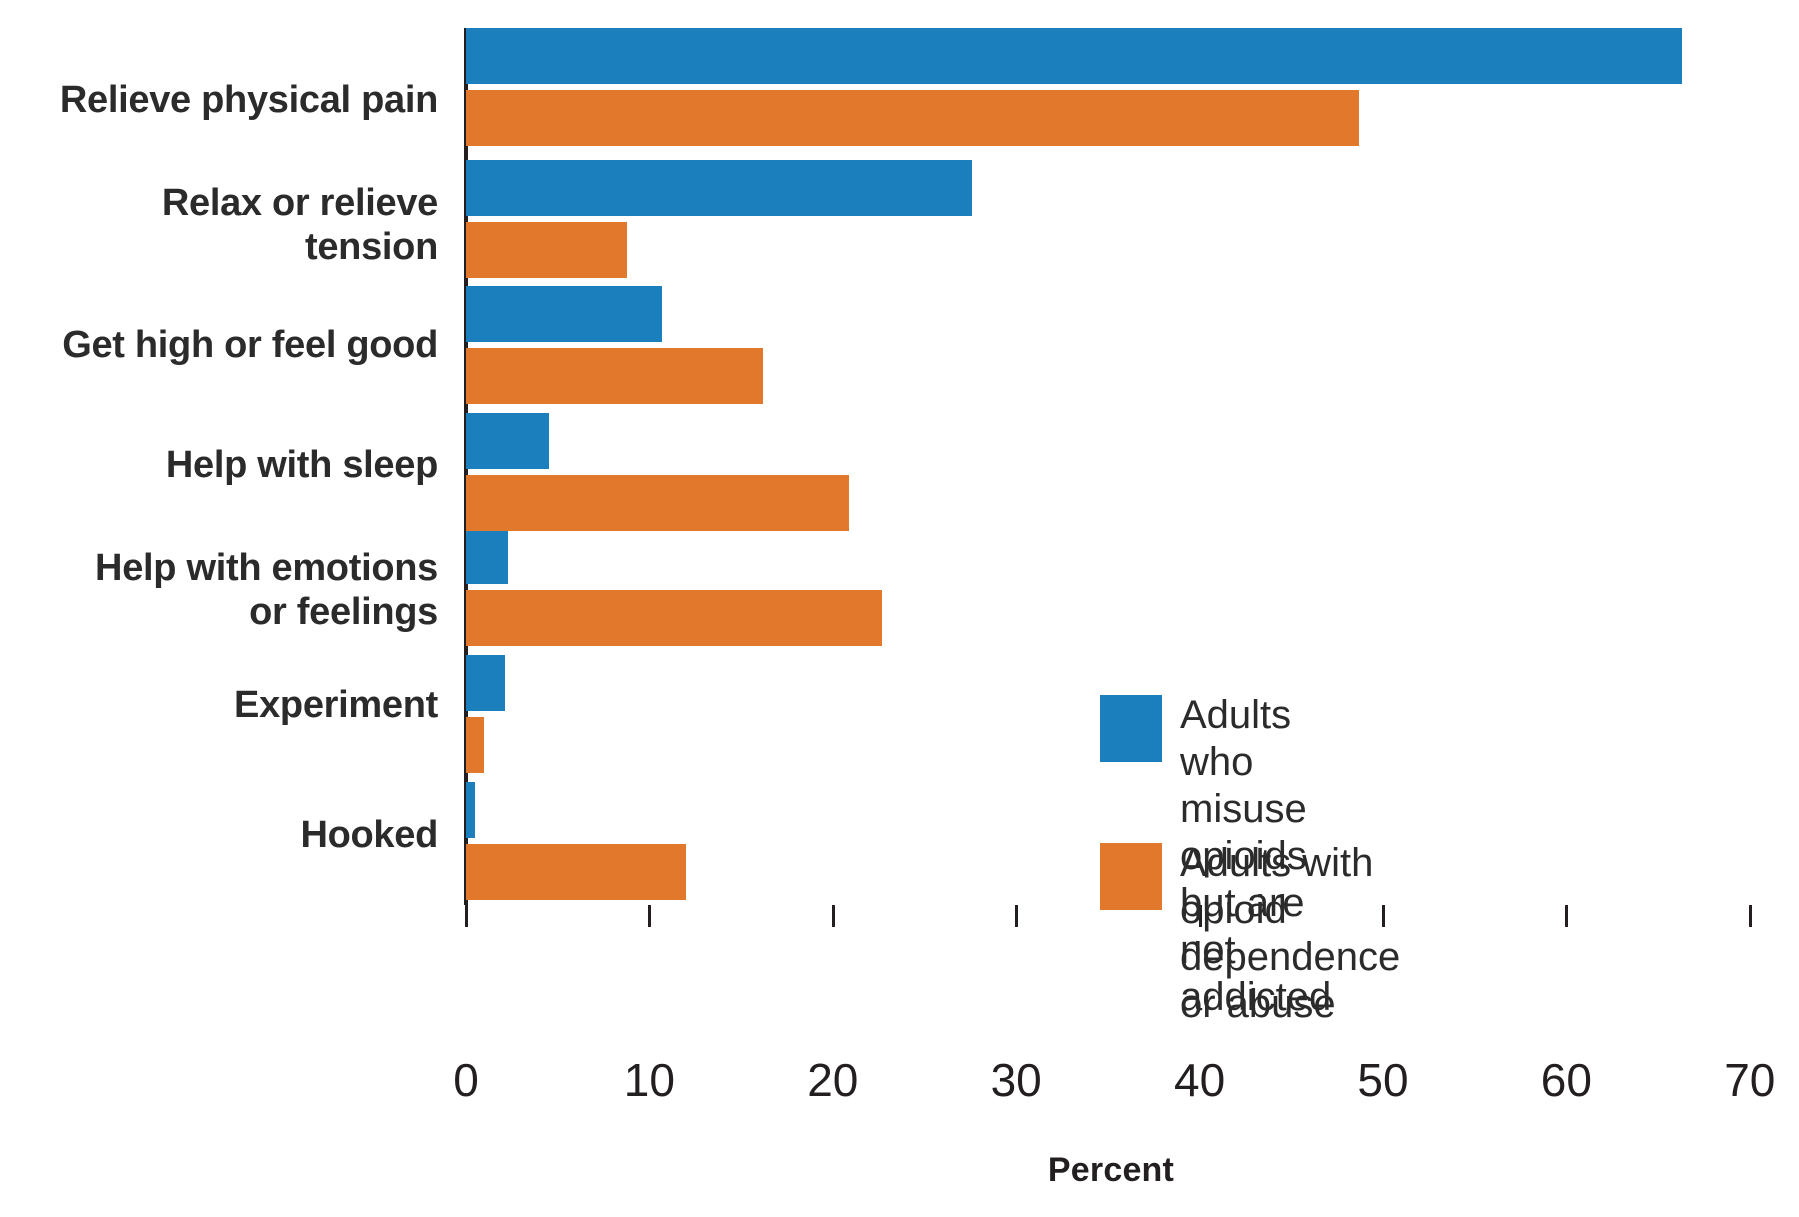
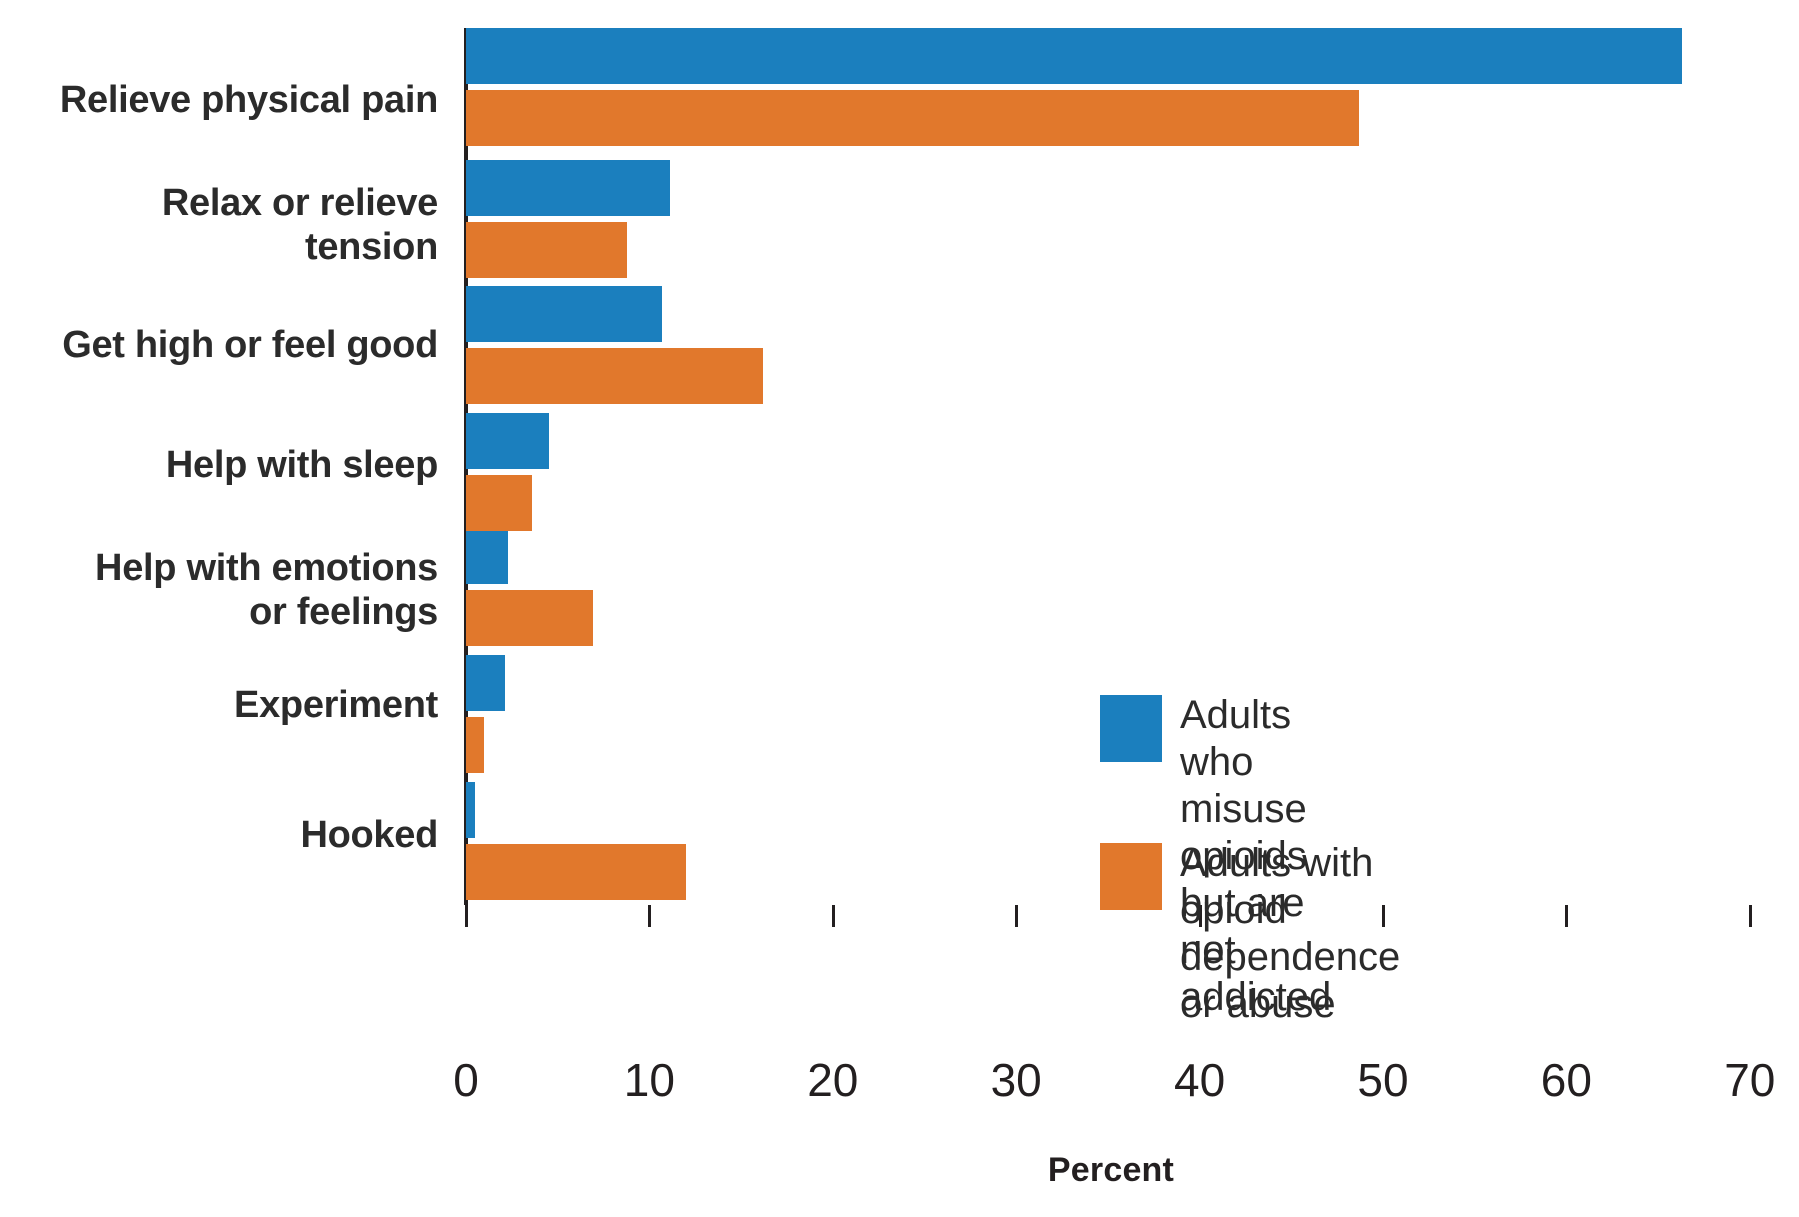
Adults who misuse opioids but are not addicted/Relax or relieve tension: 27.6 -> 11.1
Adults with opioid dependence or abuse/Help with sleep: 20.9 -> 3.6
Adults with opioid dependence or abuse/Help with emotions or feelings: 22.7 -> 6.9
